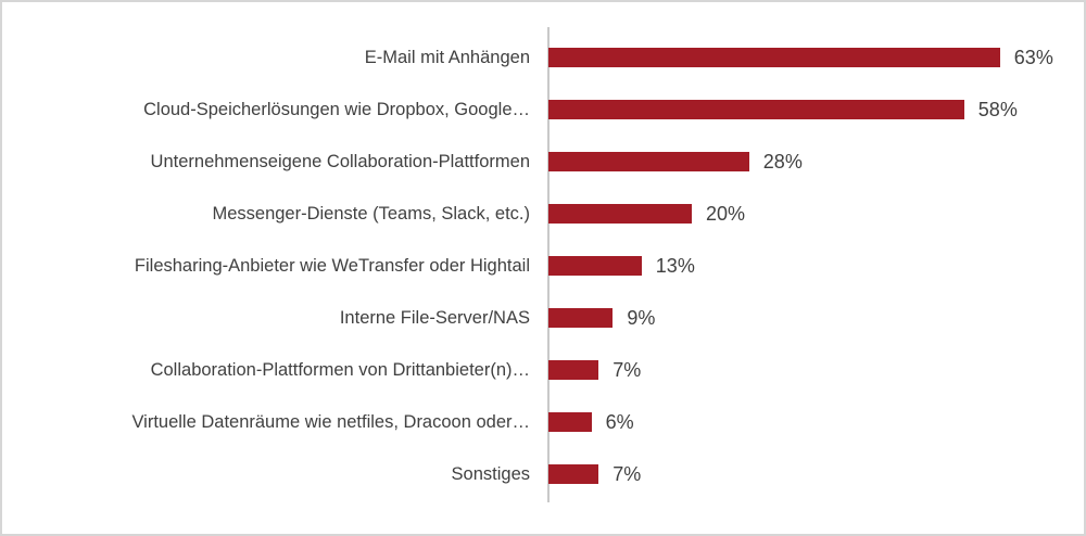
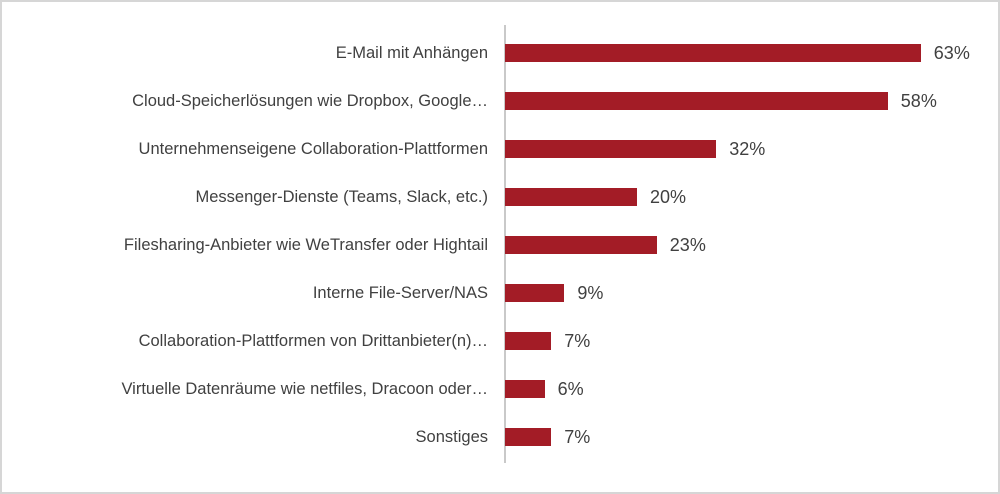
Unternehmenseigene Collaboration-Plattformen: 28% -> 32%
Filesharing-Anbieter wie WeTransfer oder Hightail: 13% -> 23%
